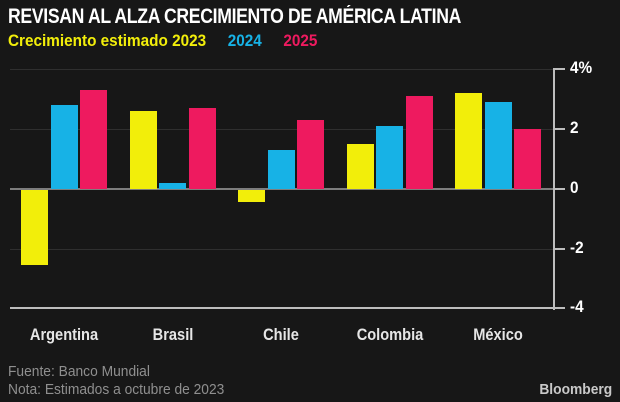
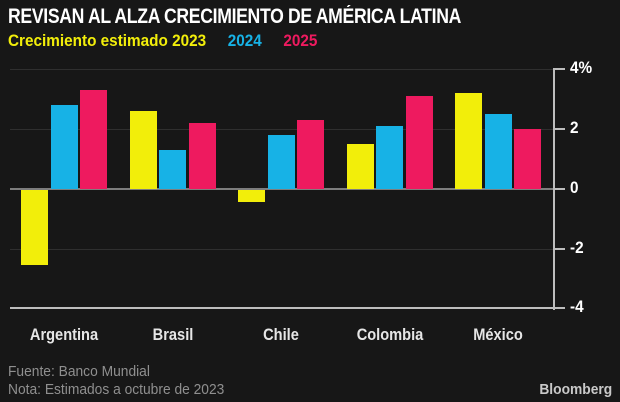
2024/Brasil: 0.2% -> 1.3%
2025/Brasil: 2.7% -> 2.2%
2024/Chile: 1.3% -> 1.8%
2024/México: 2.9% -> 2.5%
